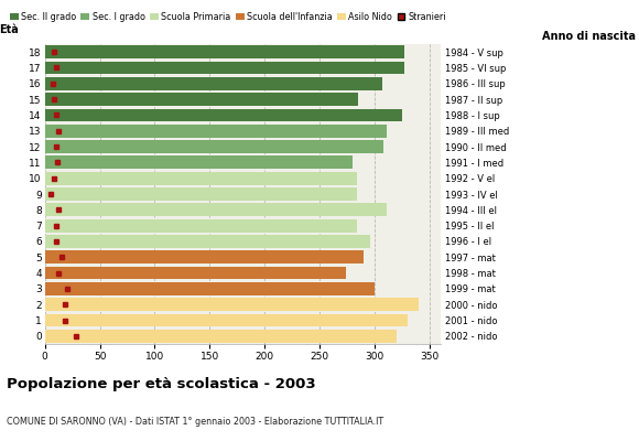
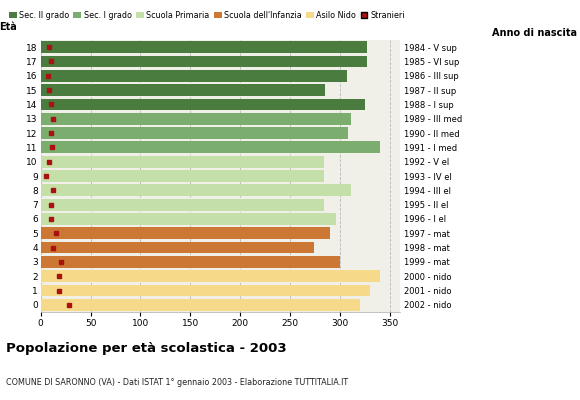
11: 280 -> 340
